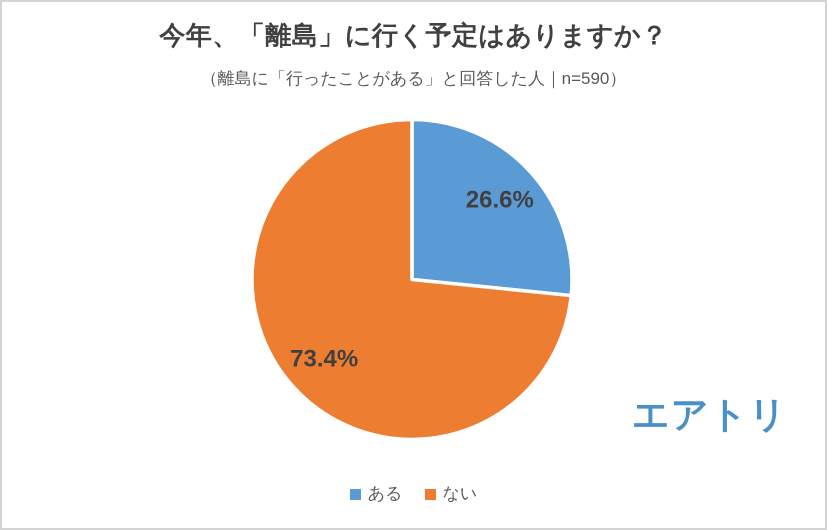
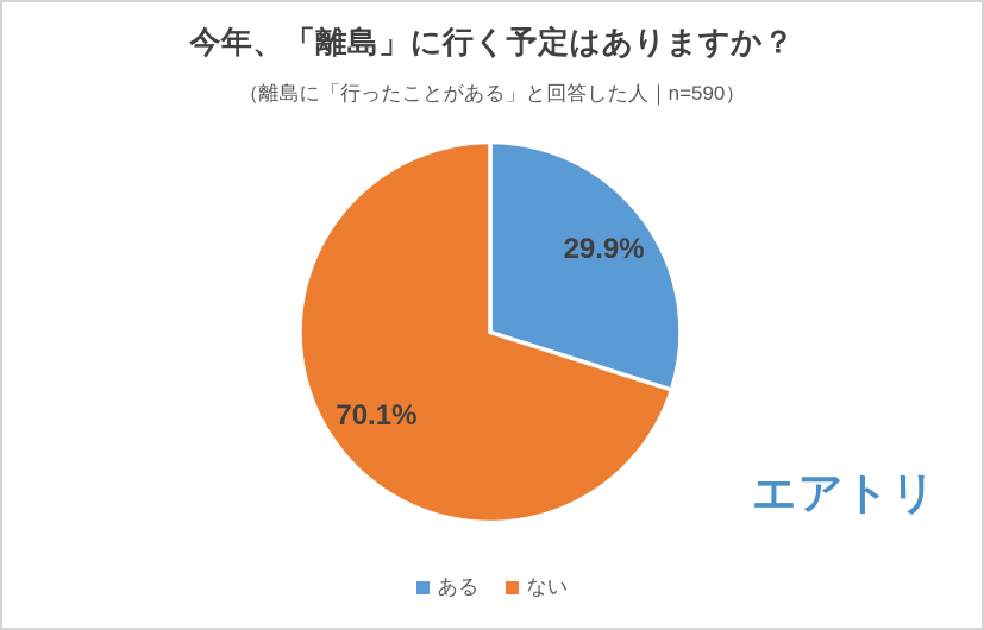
ある: 26.6% -> 29.9%
ない: 73.4% -> 70.1%
